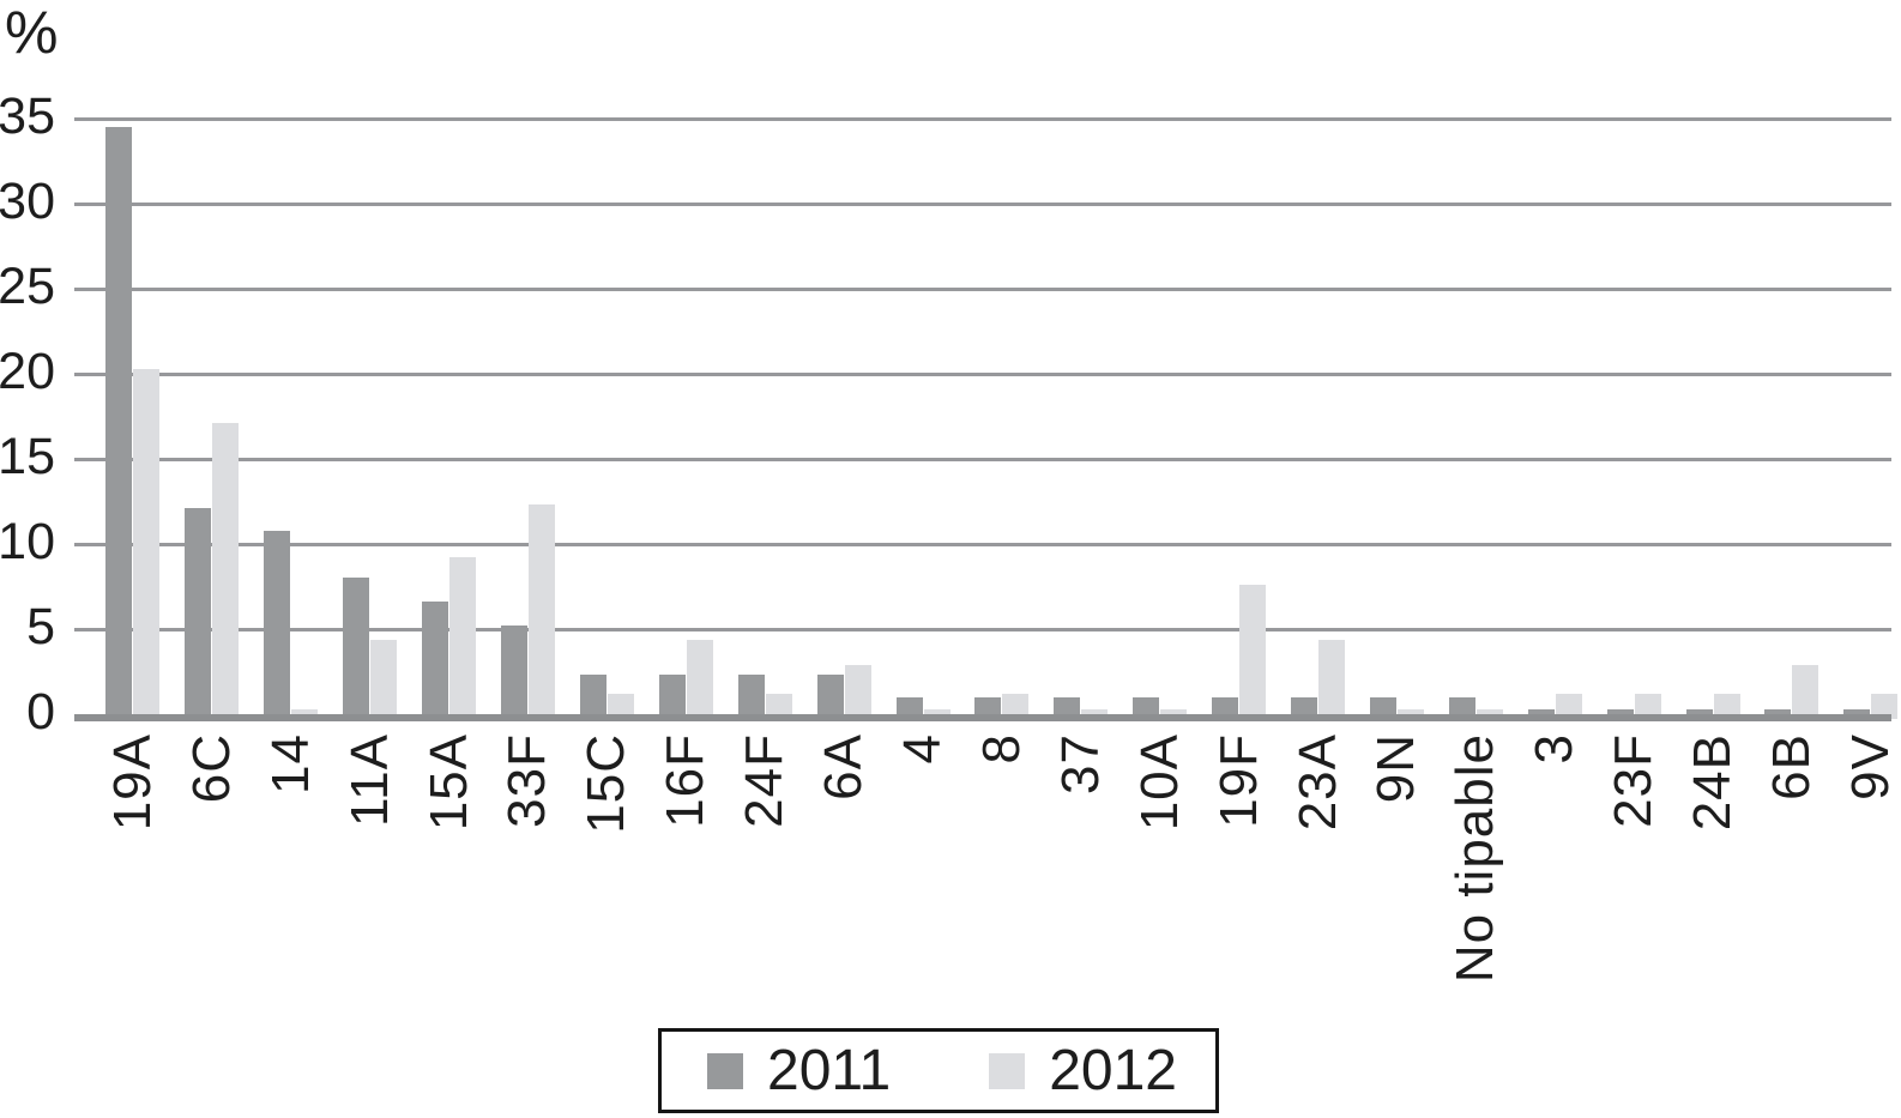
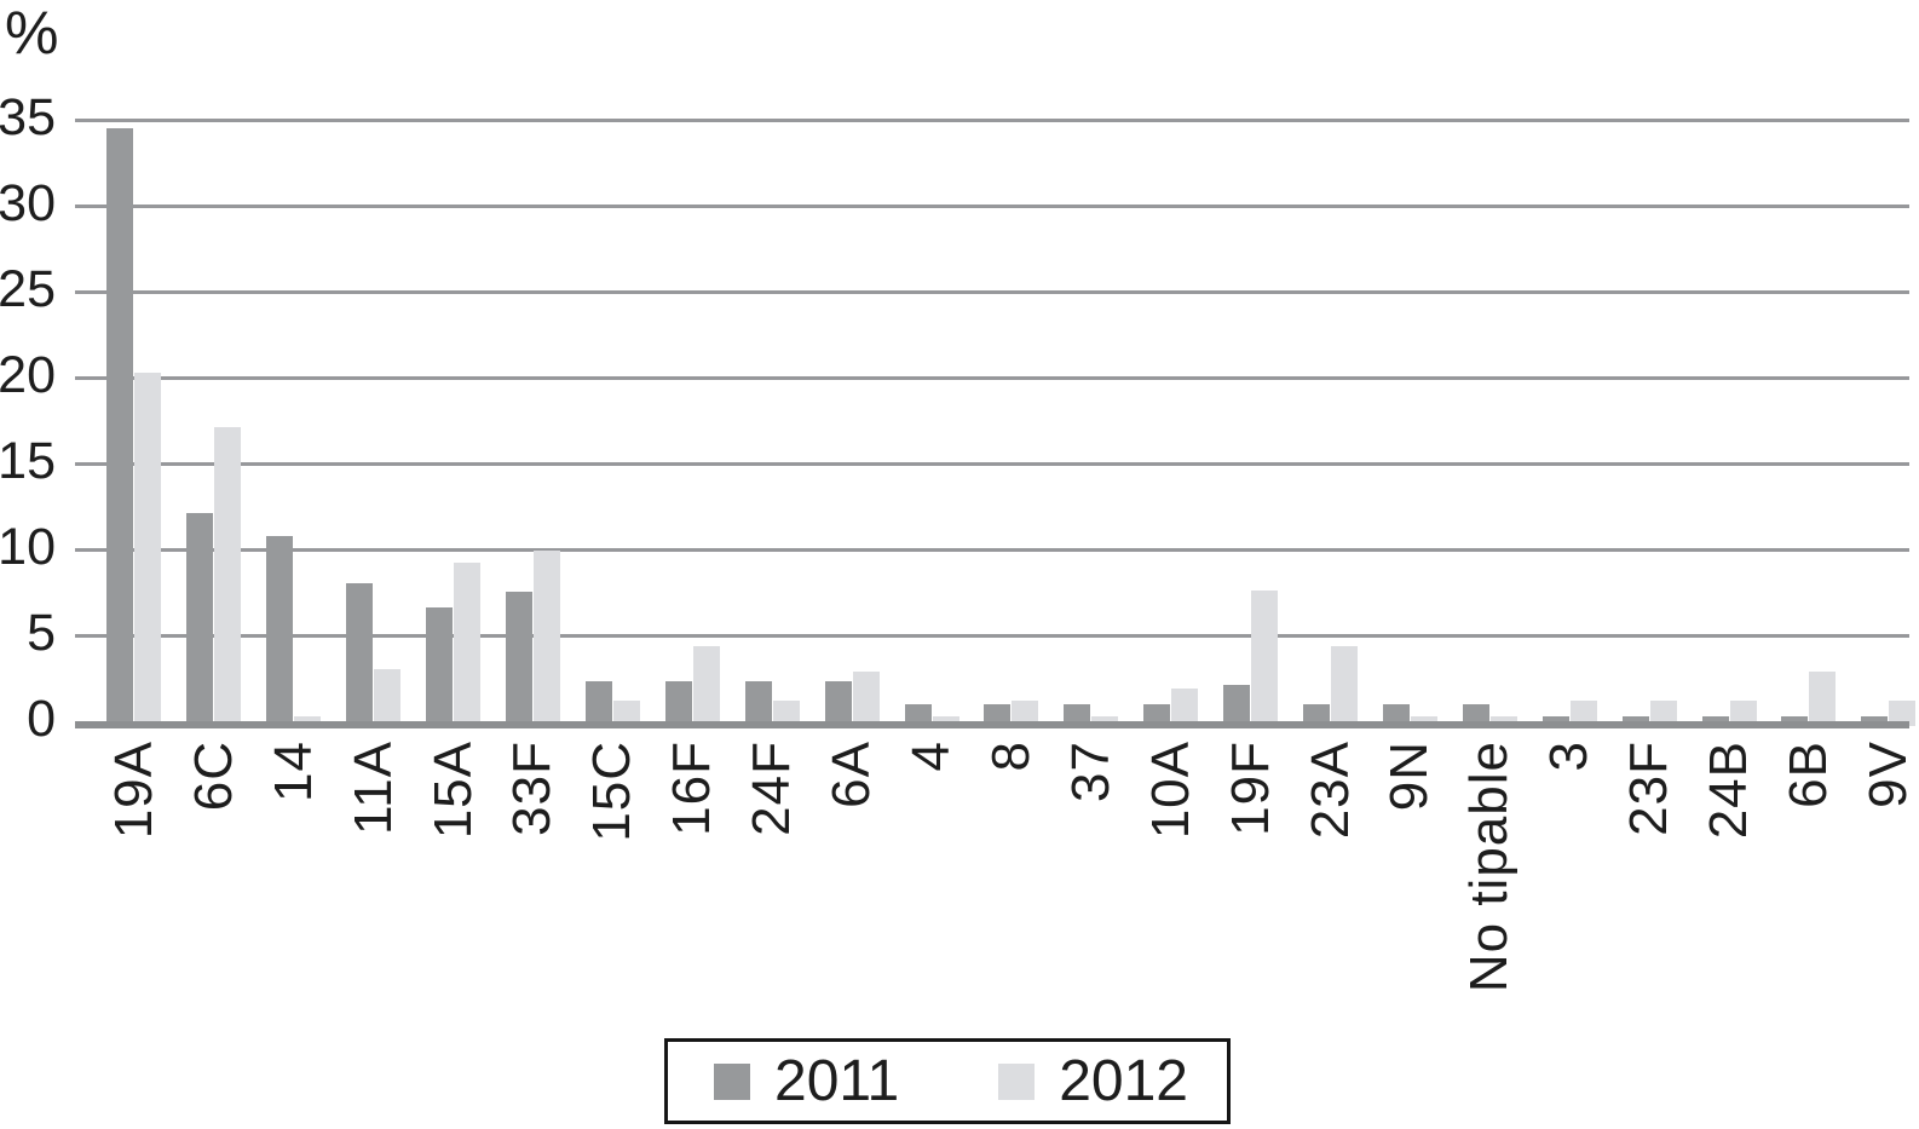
2012/11A: 4.4 -> 3.0
2011/33F: 5.2 -> 7.5
2012/33F: 12.3 -> 9.9
2012/10A: 0.3 -> 1.9
2011/19F: 1.0 -> 2.1
